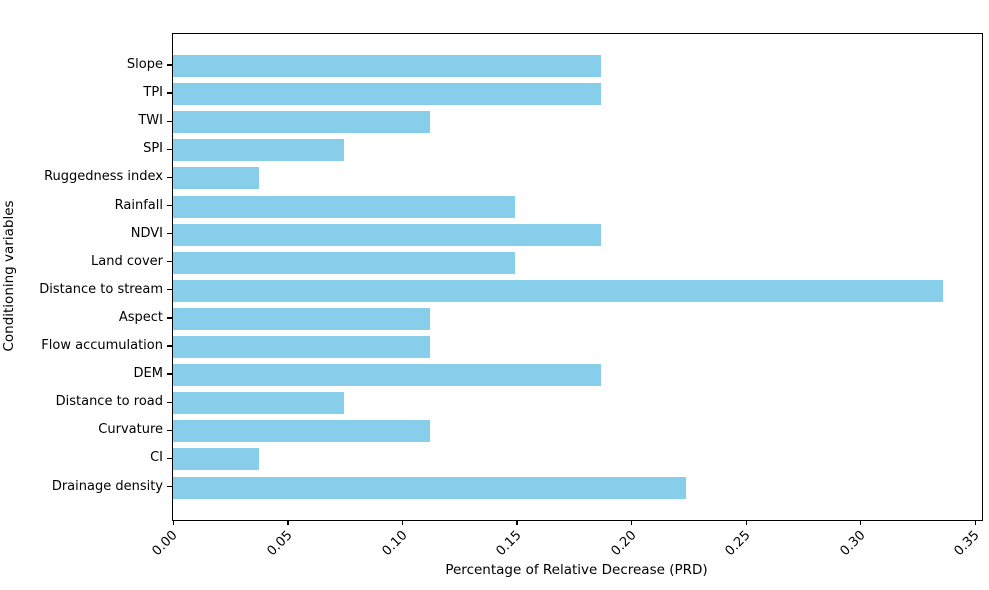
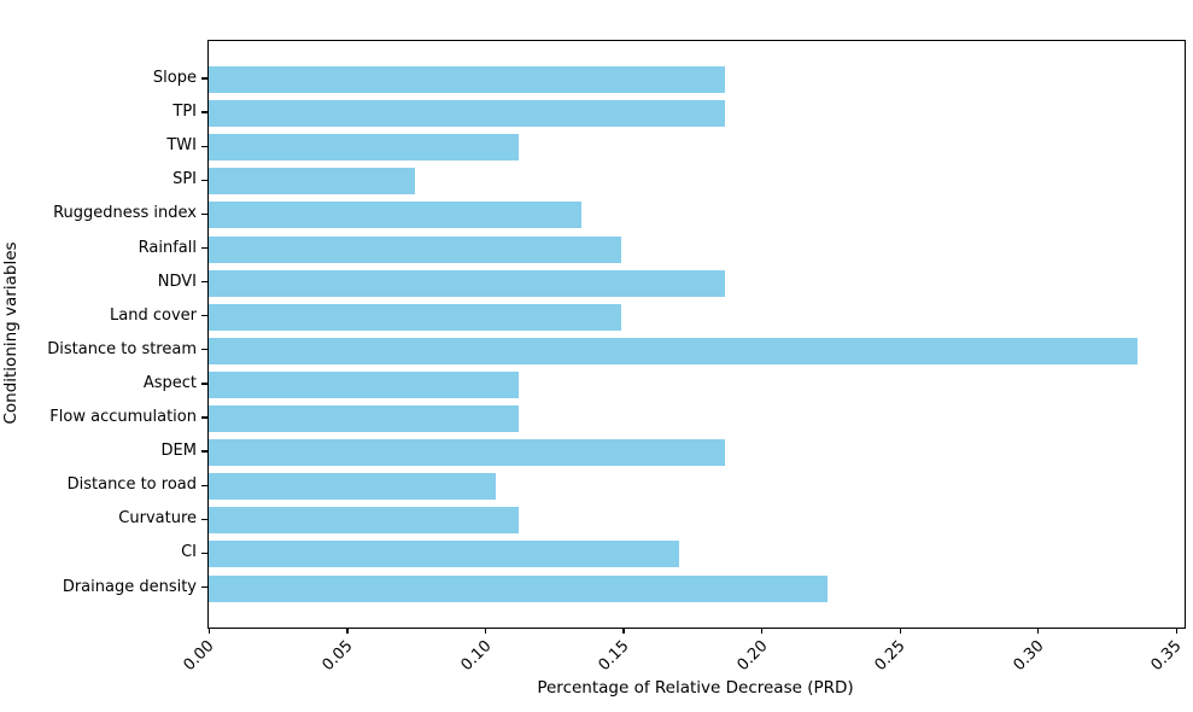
Ruggedness index: 0.037 -> 0.135
Distance to road: 0.075 -> 0.104
CI: 0.037 -> 0.170
